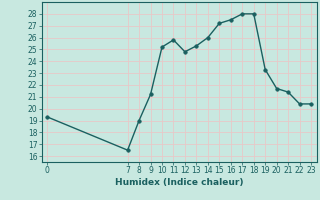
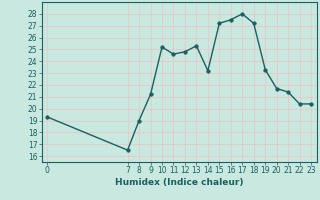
11: 25.8 -> 24.6
14: 26.0 -> 23.2
18: 28.0 -> 27.2
